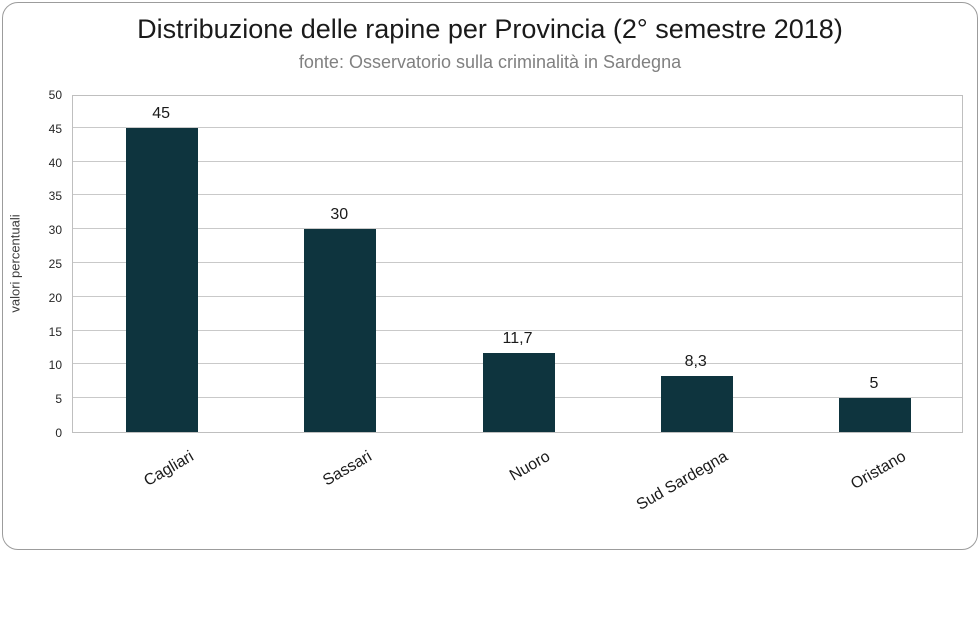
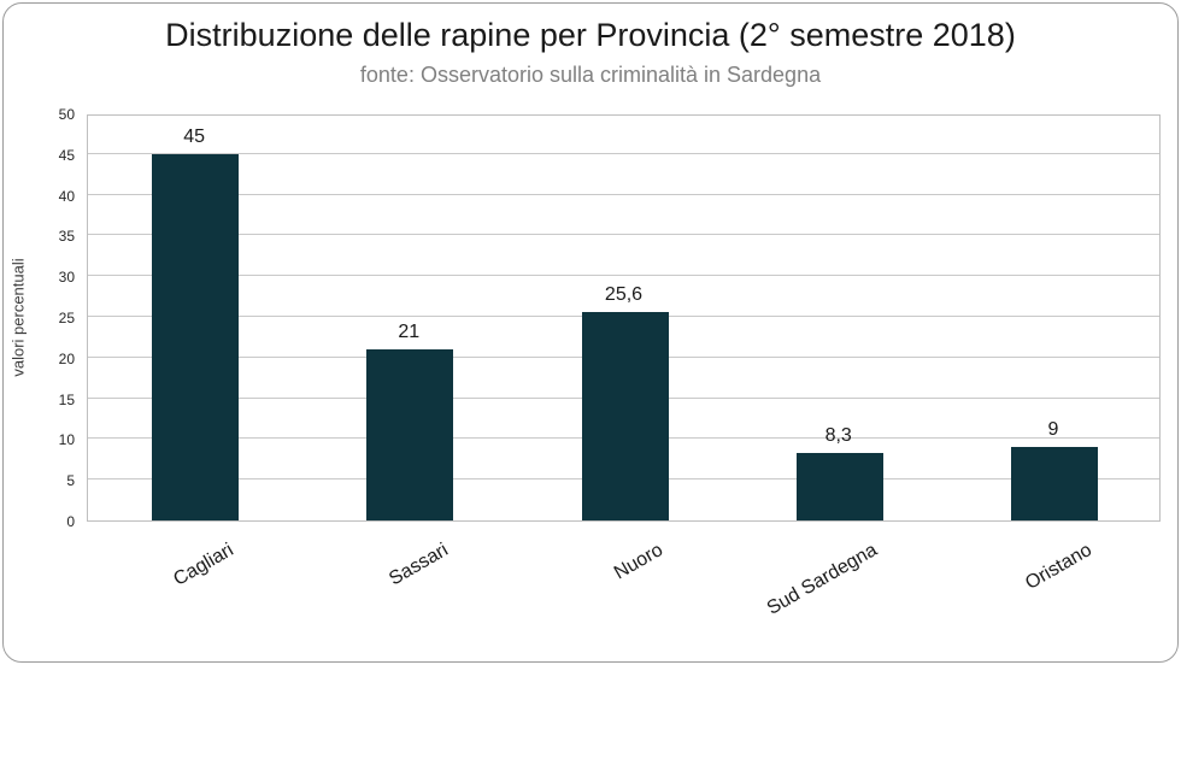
Sassari: 30 -> 21
Nuoro: 11,7 -> 25,6
Oristano: 5 -> 9
